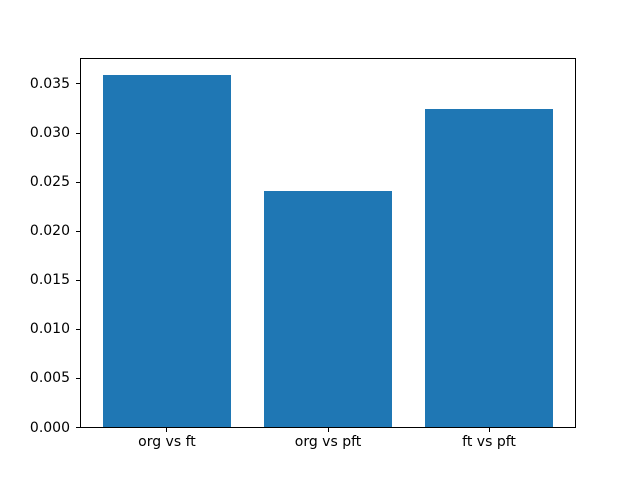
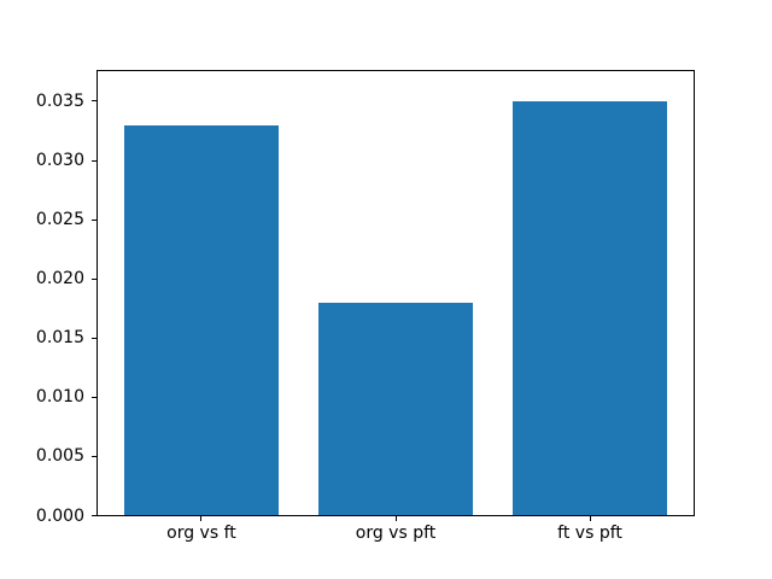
org vs ft: 0.036 -> 0.033
org vs pft: 0.024 -> 0.018
ft vs pft: 0.033 -> 0.035
